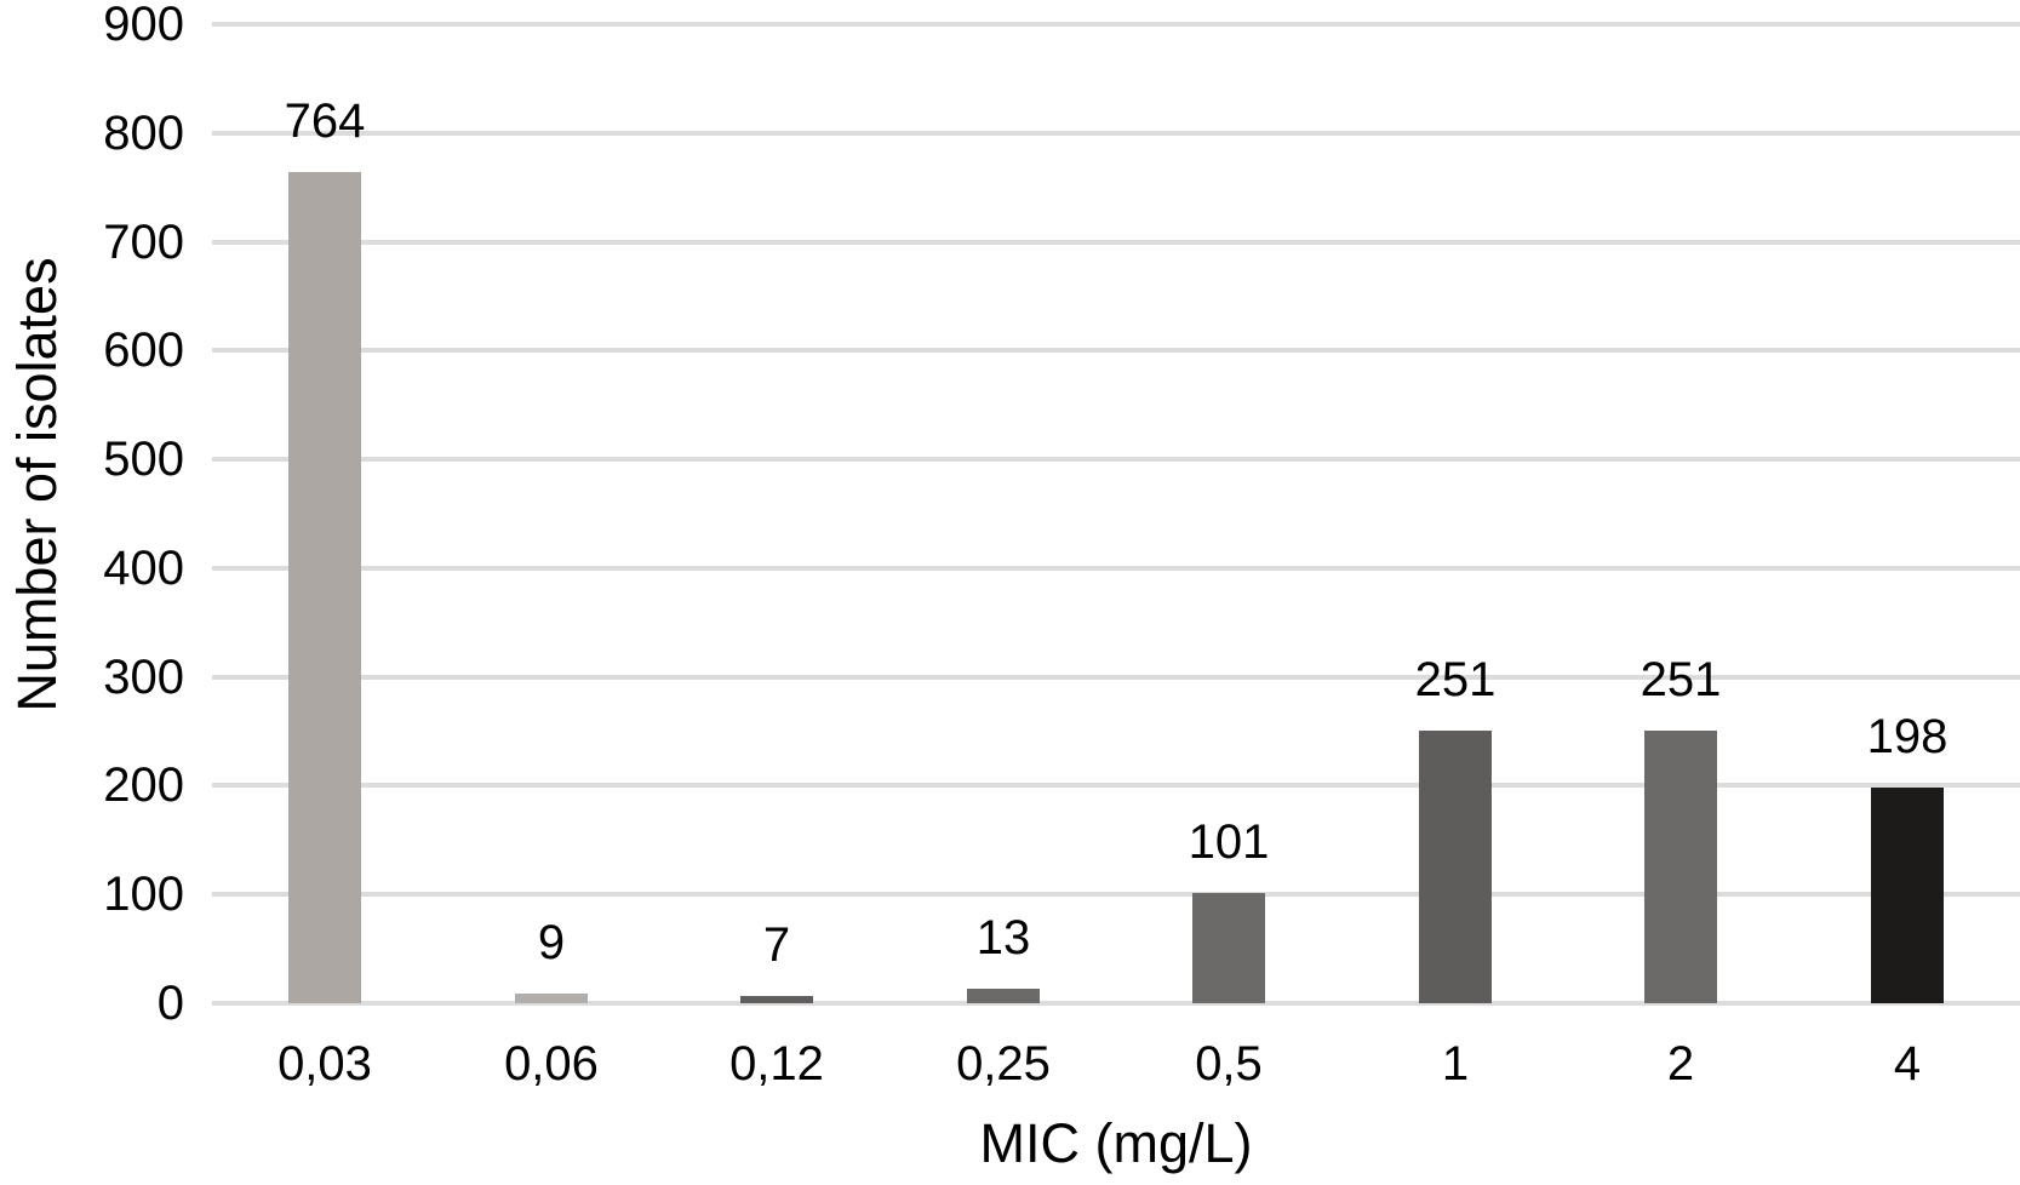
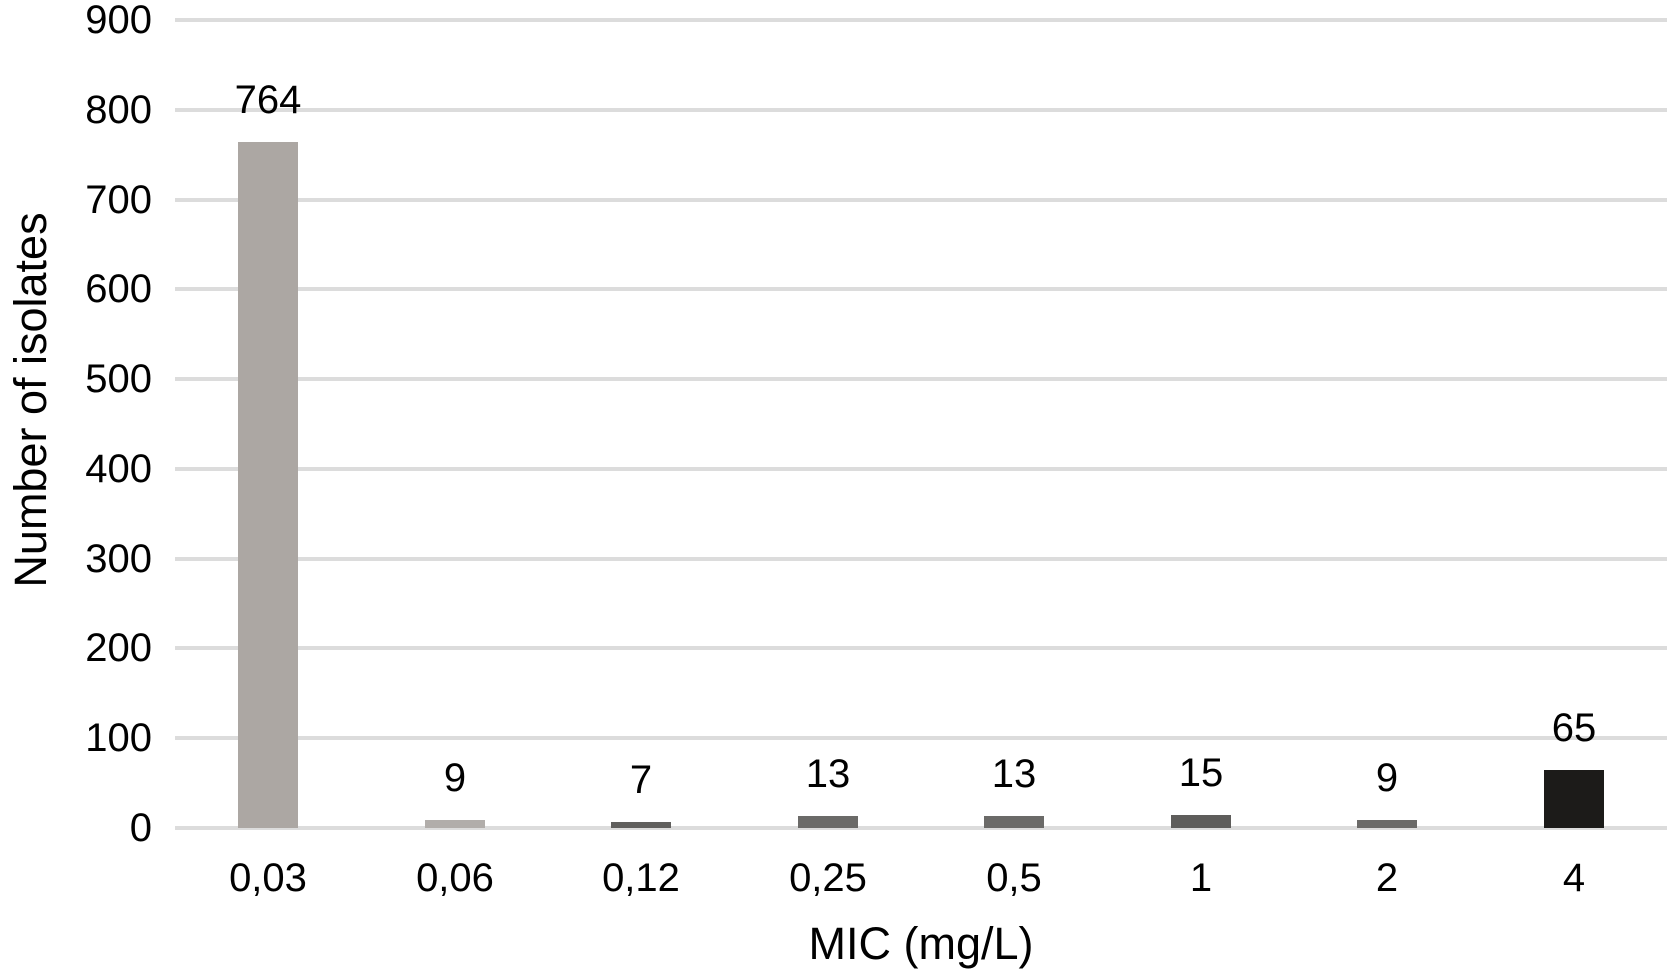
0,5: 101 -> 13
1: 251 -> 15
2: 251 -> 9
4: 198 -> 65
